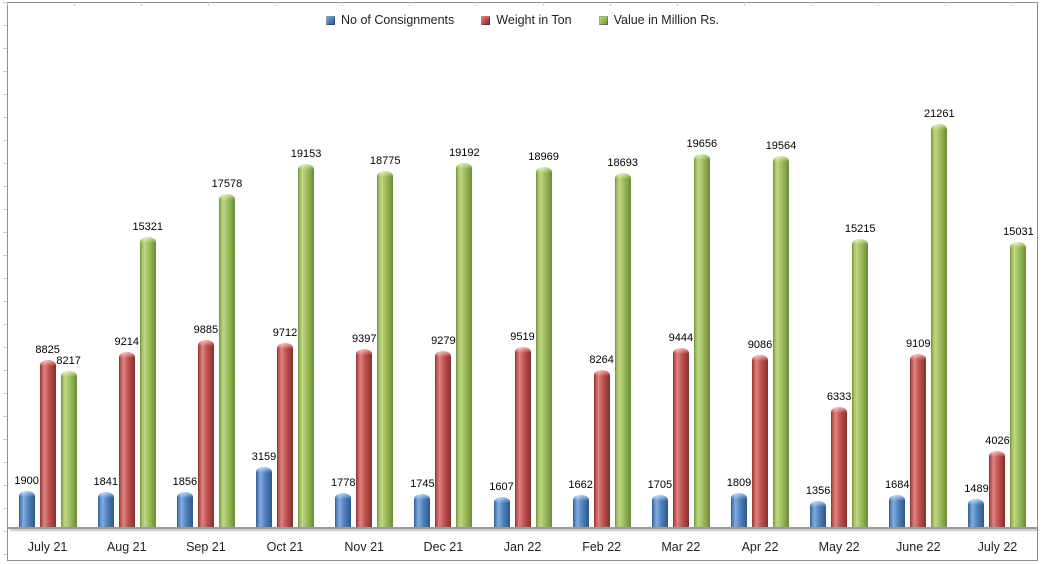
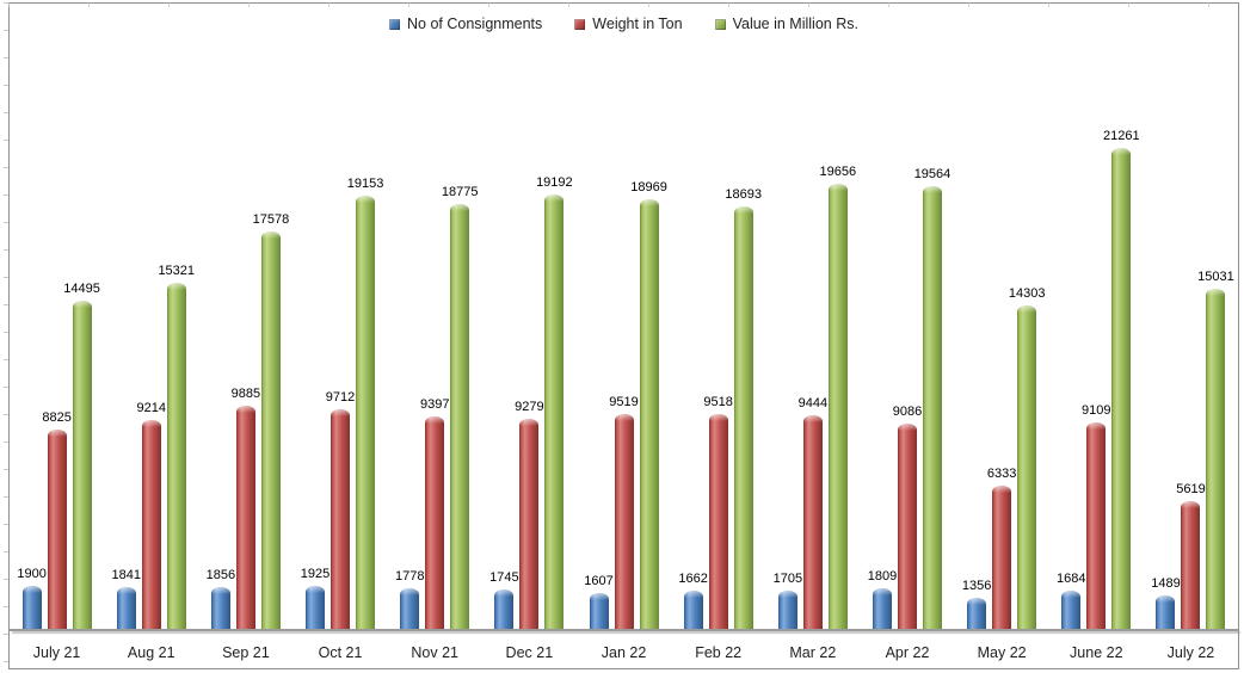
Value in Million Rs./July 21: 8217 -> 14495
No of Consignments/Oct 21: 3159 -> 1925
Weight in Ton/Feb 22: 8264 -> 9518
Value in Million Rs./May 22: 15215 -> 14303
Weight in Ton/July 22: 4026 -> 5619
